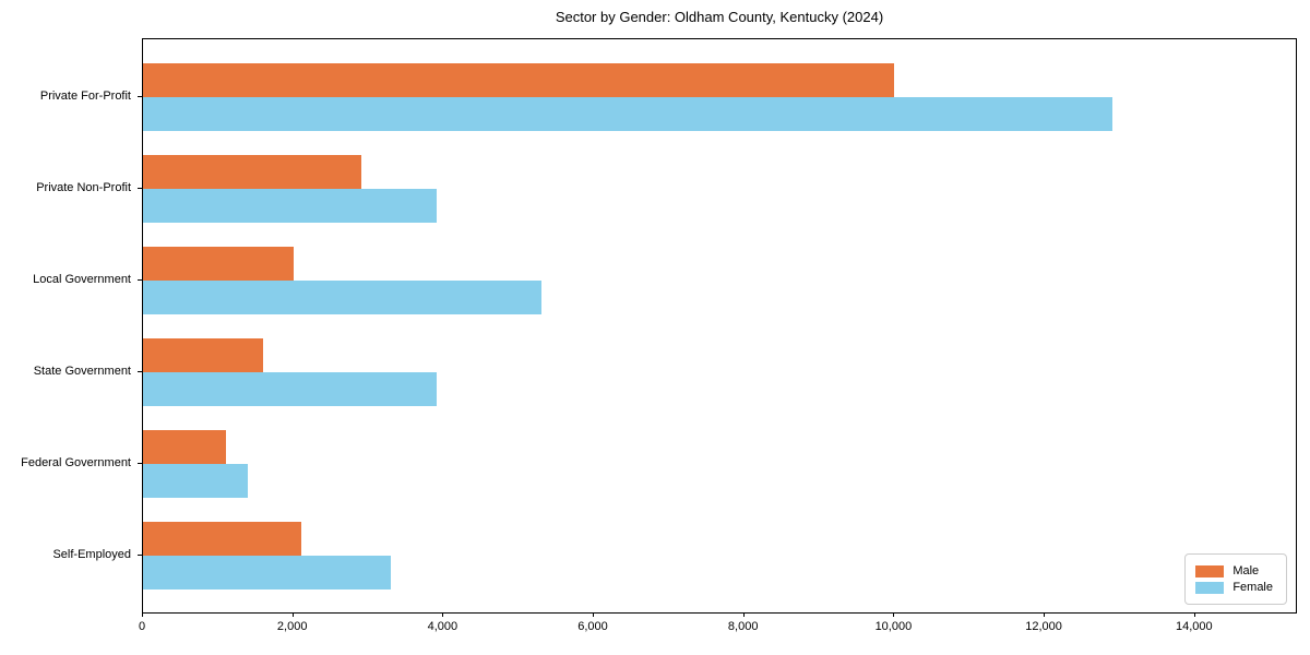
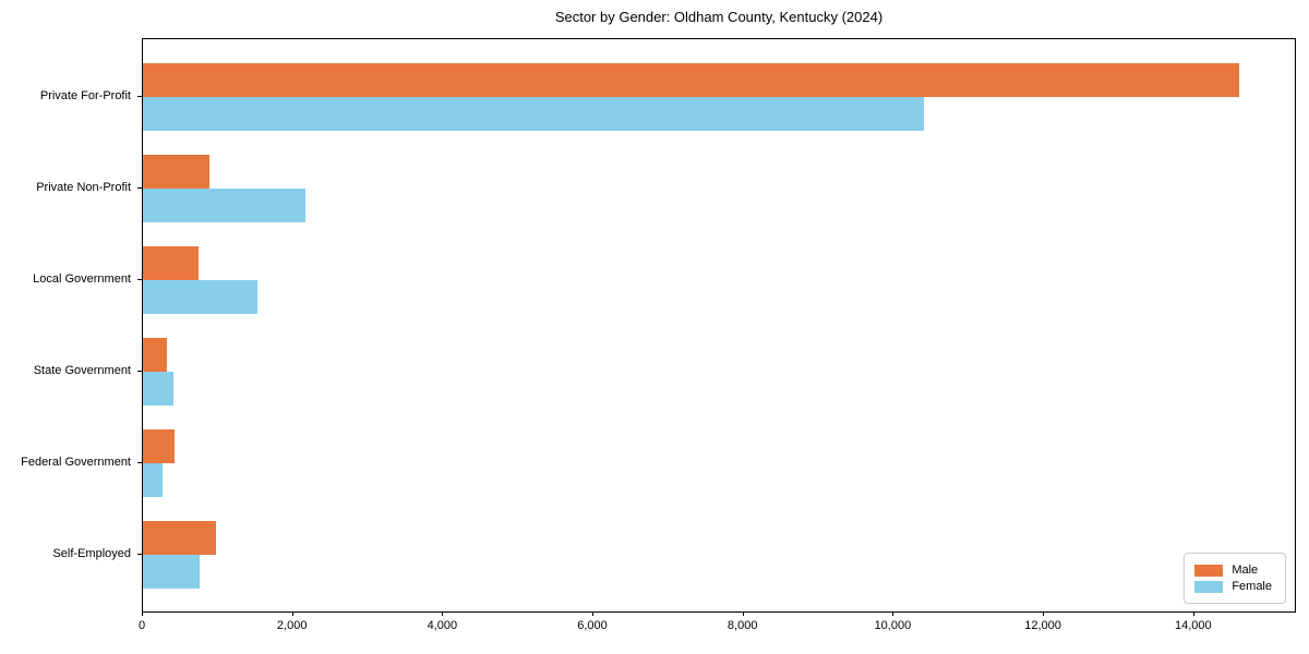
Male/Private For-Profit: 10000 -> 14600
Female/Private For-Profit: 12900 -> 10400
Male/Private Non-Profit: 2900 -> 900
Female/Private Non-Profit: 3900 -> 2200
Male/Local Government: 2000 -> 700
Female/Local Government: 5300 -> 1500
Male/State Government: 1600 -> 300
Female/State Government: 3900 -> 400
Male/Federal Government: 1100 -> 400
Female/Federal Government: 1400 -> 300
Male/Self-Employed: 2100 -> 1000
Female/Self-Employed: 3300 -> 800
